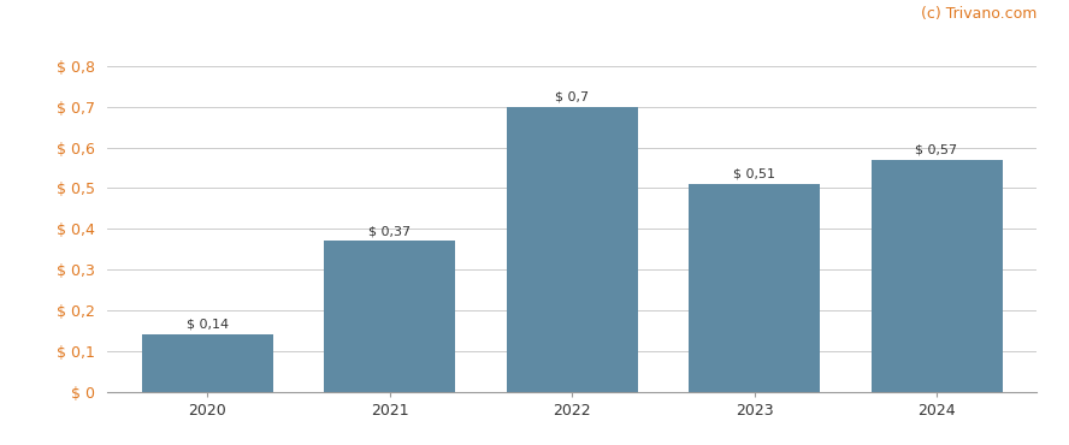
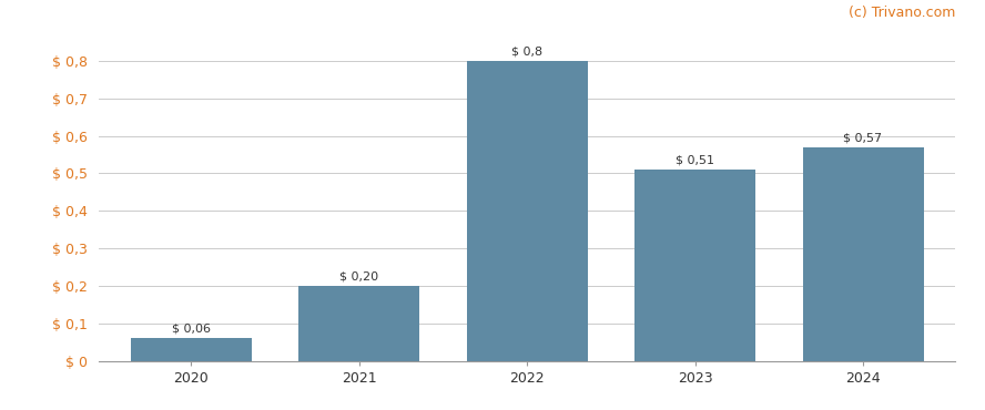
2020: 0,14 -> 0,06
2021: 0,37 -> 0,20
2022: 0,7 -> 0,8
